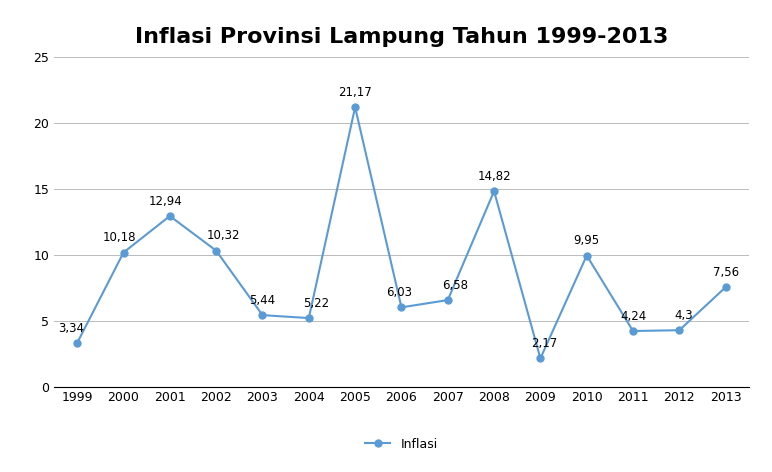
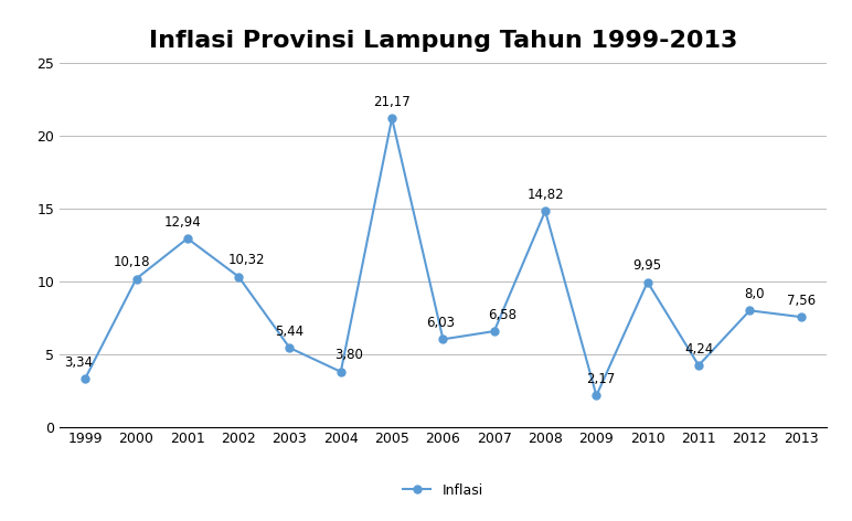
2004: 5,22 -> 3,80
2012: 4,3 -> 8,0
